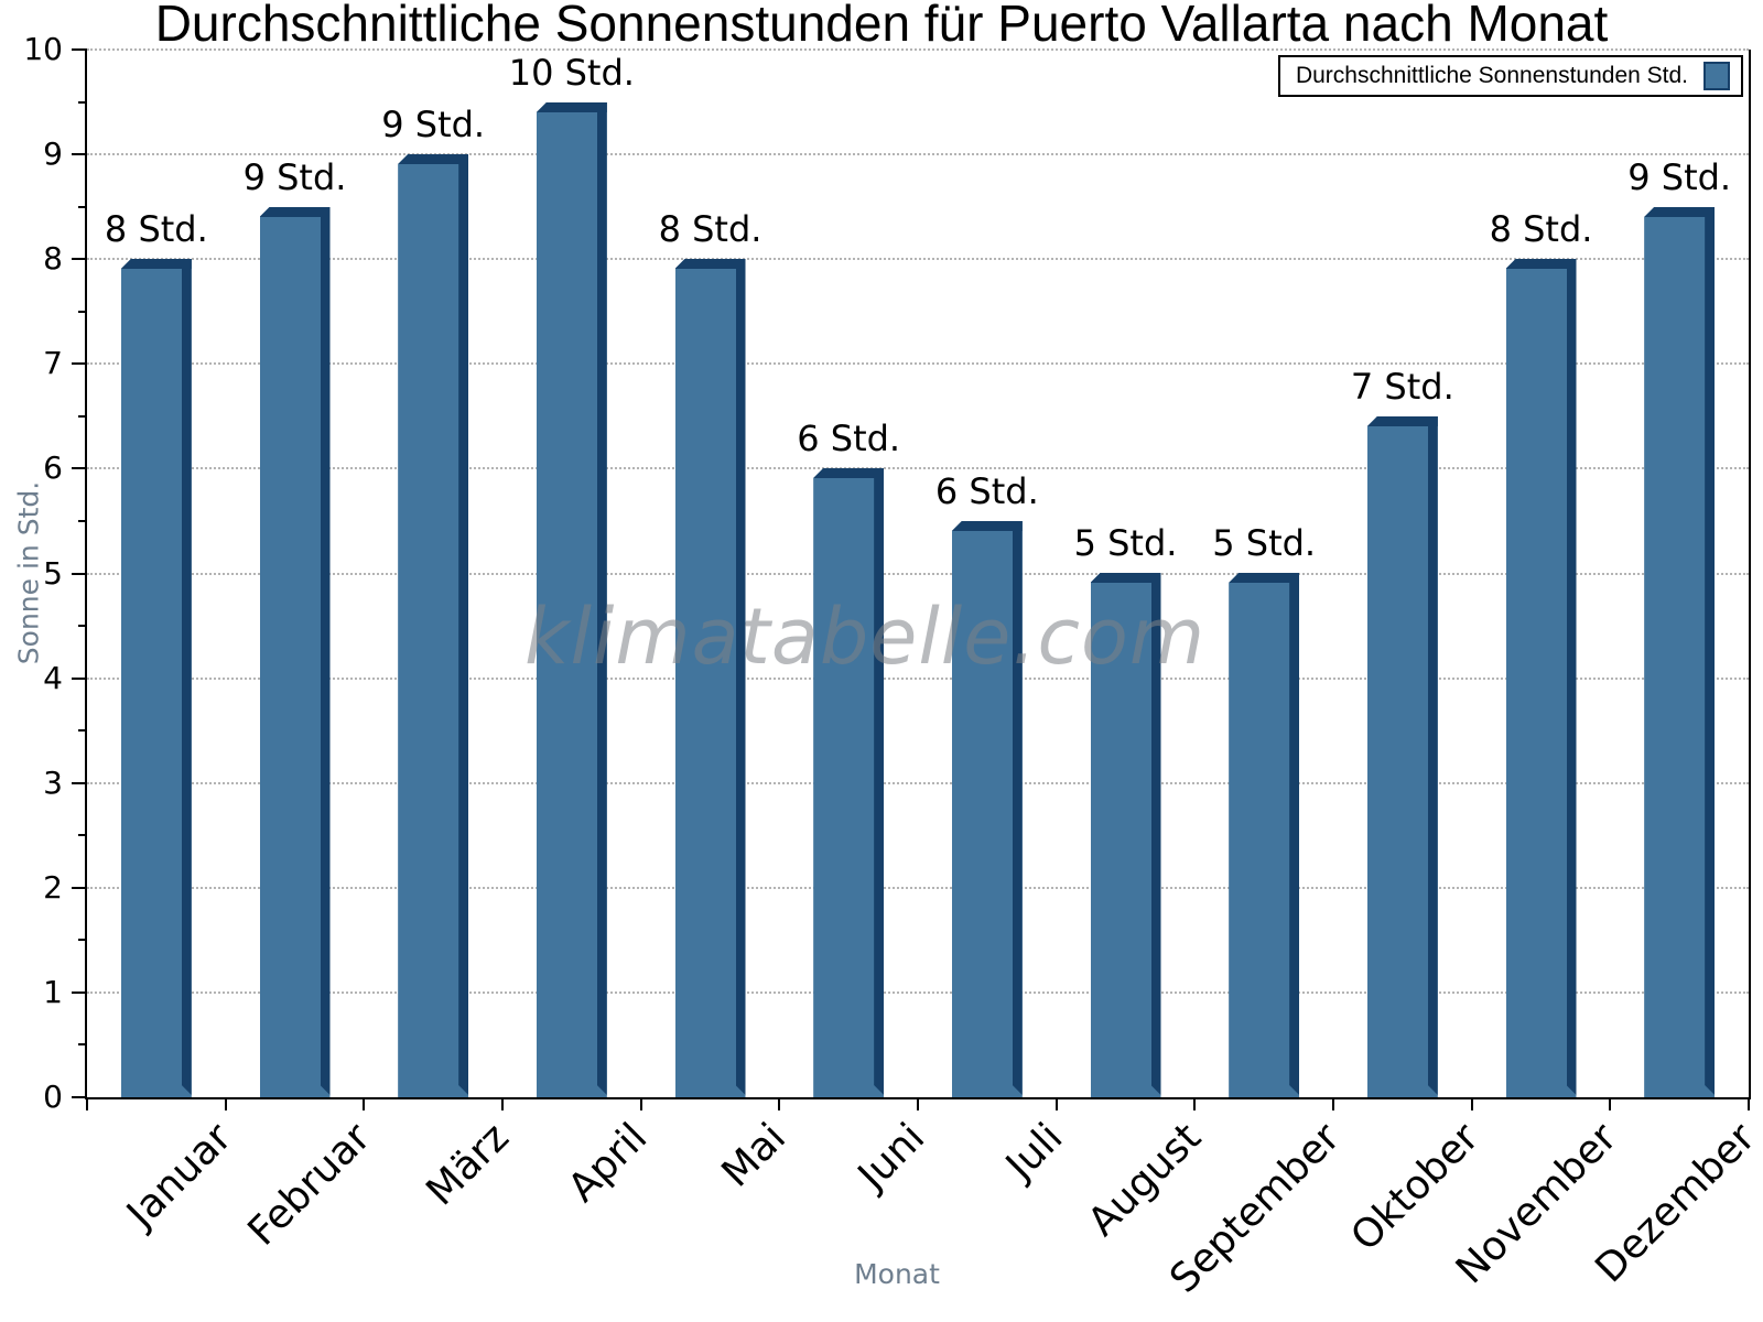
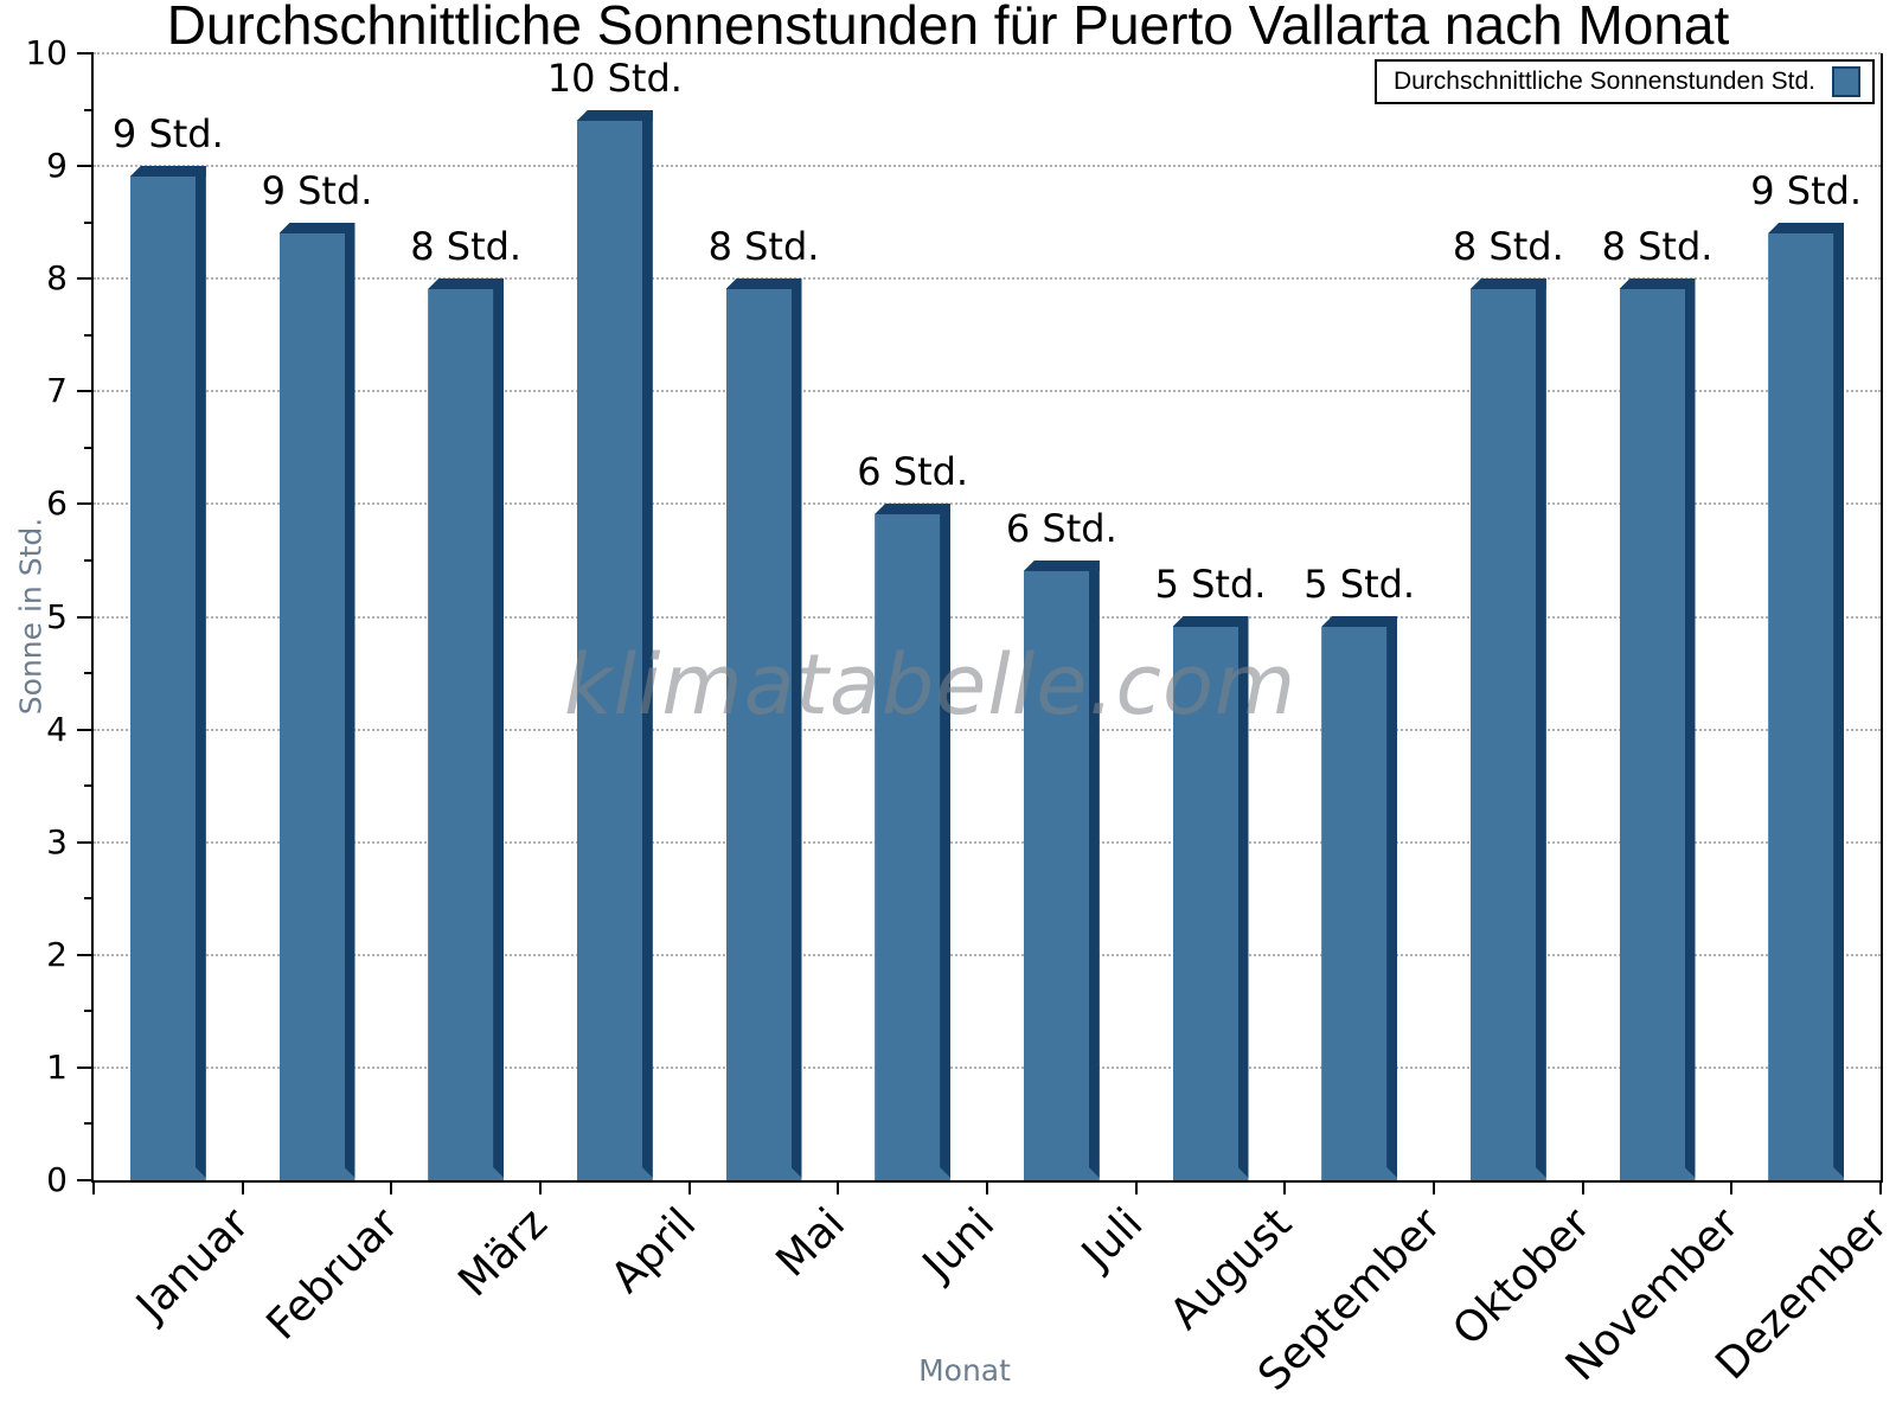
Januar: 8 -> 9
März: 9 -> 8
Oktober: 7 -> 8
